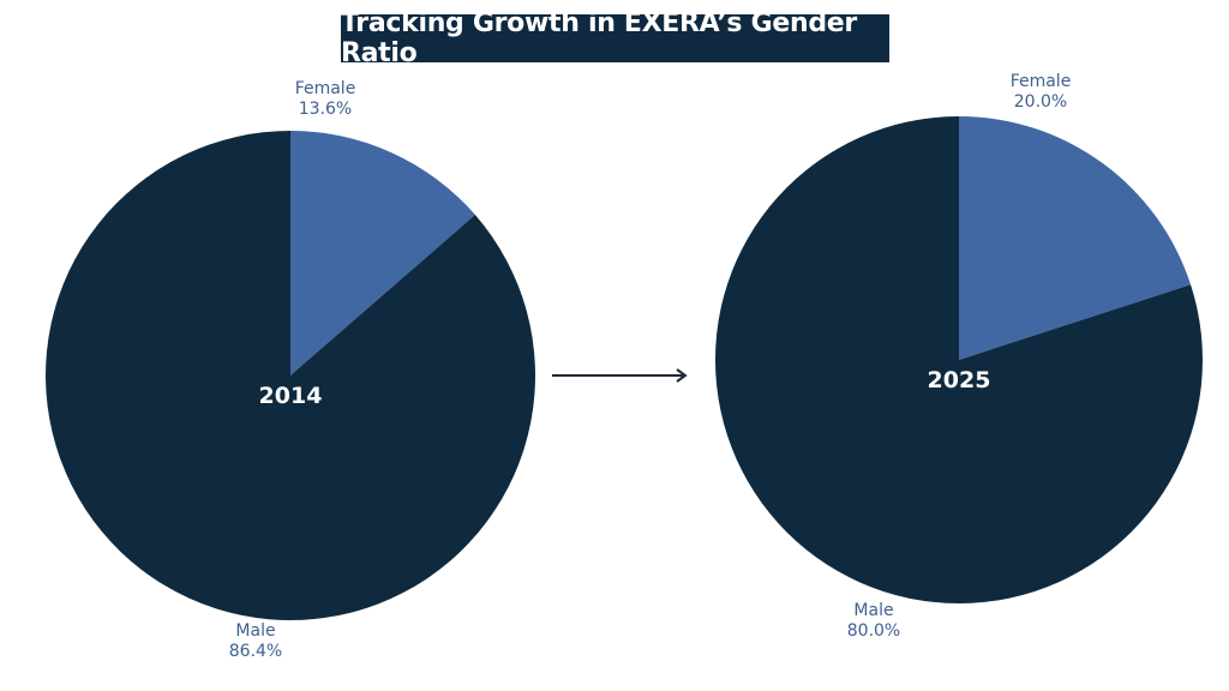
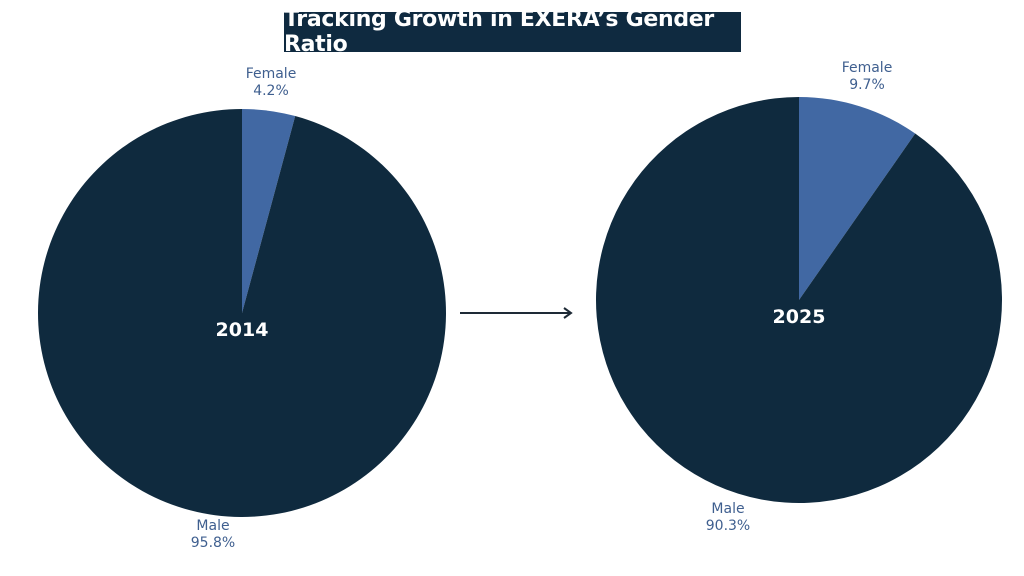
2014/Female: 13.6% -> 4.2%
2014/Male: 86.4% -> 95.8%
2025/Female: 20.0% -> 9.7%
2025/Male: 80.0% -> 90.3%
